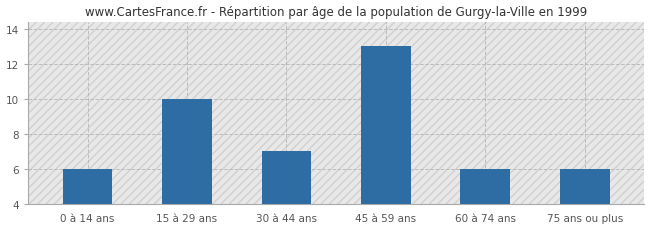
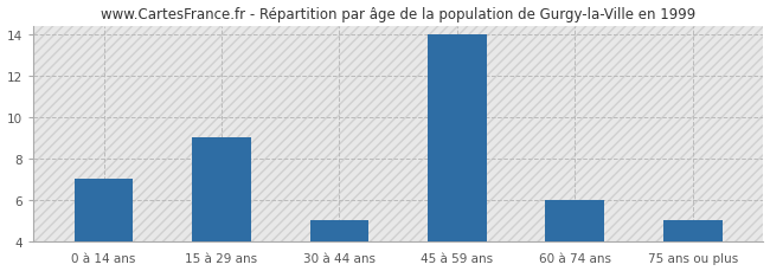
0 à 14 ans: 6 -> 7
15 à 29 ans: 10 -> 9
30 à 44 ans: 7 -> 5
45 à 59 ans: 13 -> 14
75 ans ou plus: 6 -> 5
